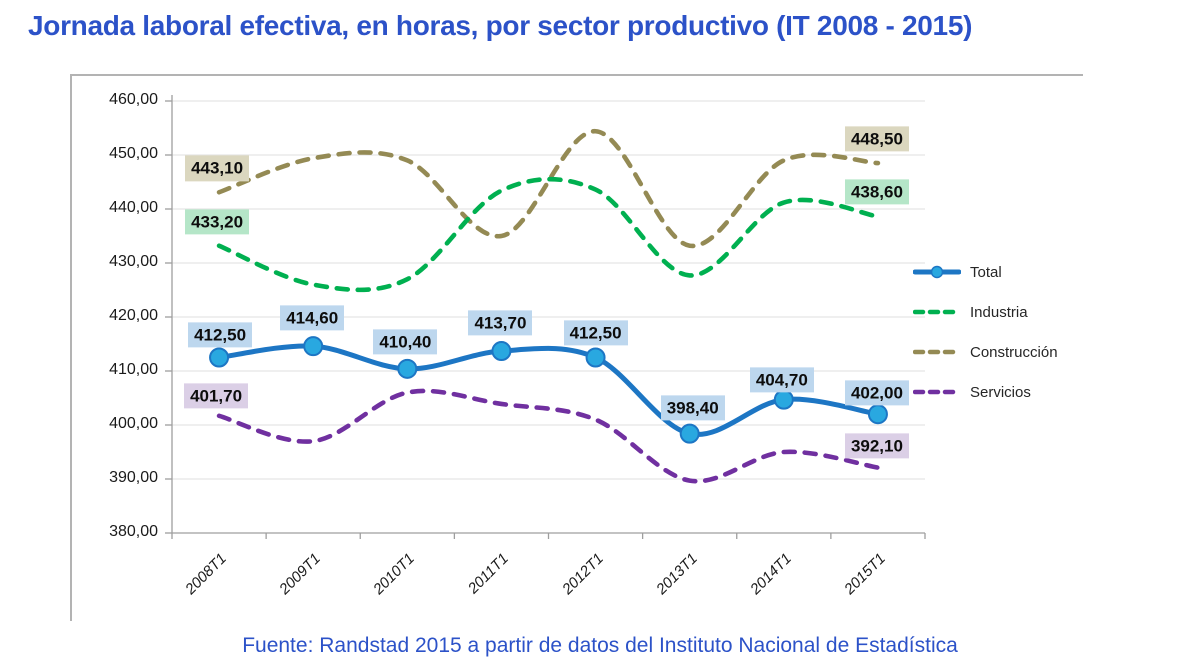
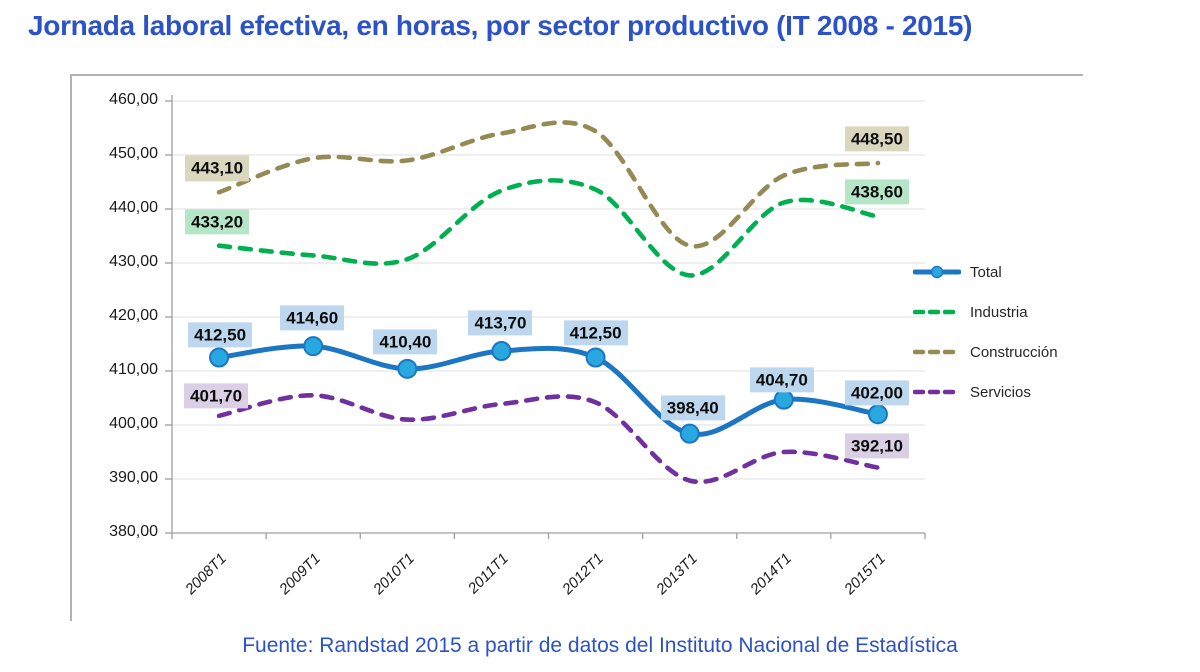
Industria/2009T1: 426 -> 431
Servicios/2009T1: 397 -> 406
Industria/2010T1: 427 -> 431
Servicios/2010T1: 406 -> 401
Construcción/2011T1: 435 -> 454
Servicios/2012T1: 401 -> 404
Construcción/2014T1: 449 -> 446
